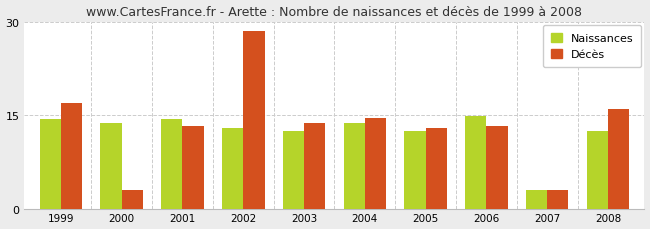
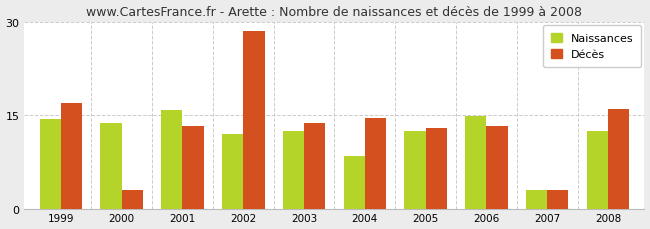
Naissances/2001: 14.3 -> 15.8
Naissances/2002: 13.0 -> 12.0
Naissances/2004: 13.8 -> 8.4
